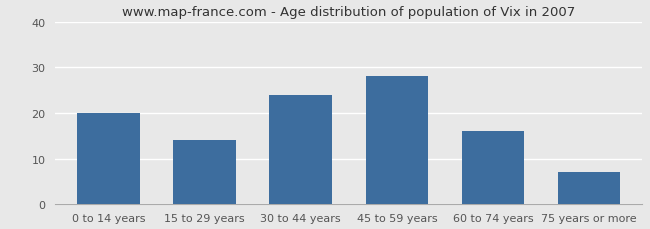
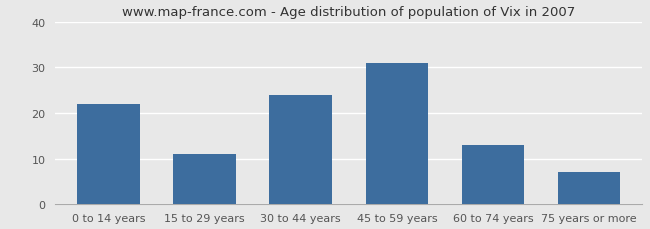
0 to 14 years: 20 -> 22
15 to 29 years: 14 -> 11
45 to 59 years: 28 -> 31
60 to 74 years: 16 -> 13
